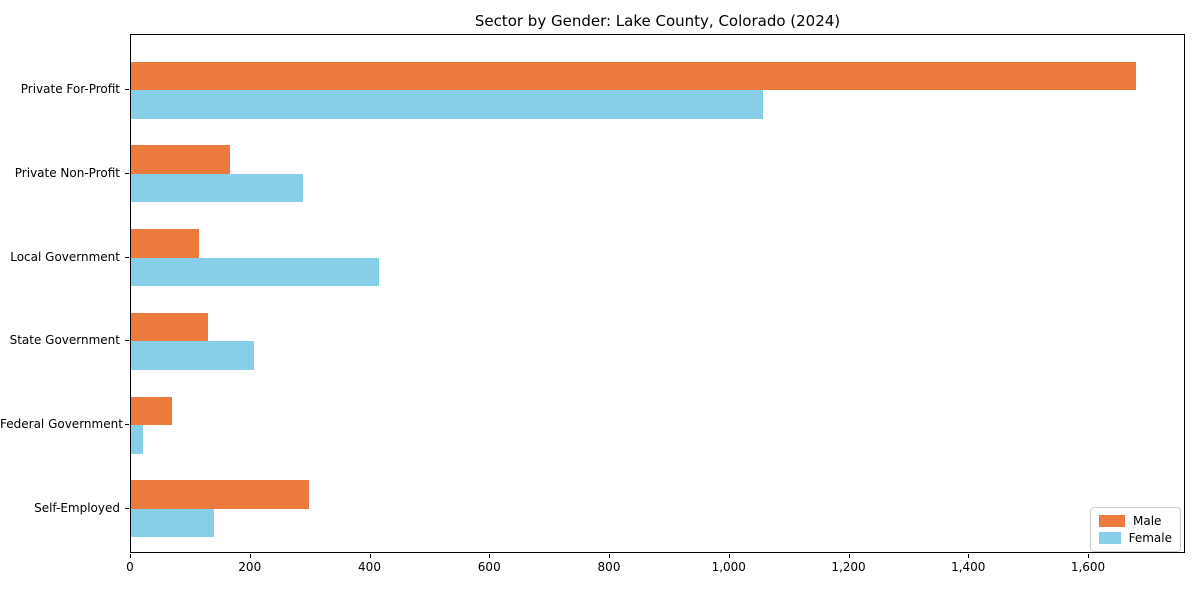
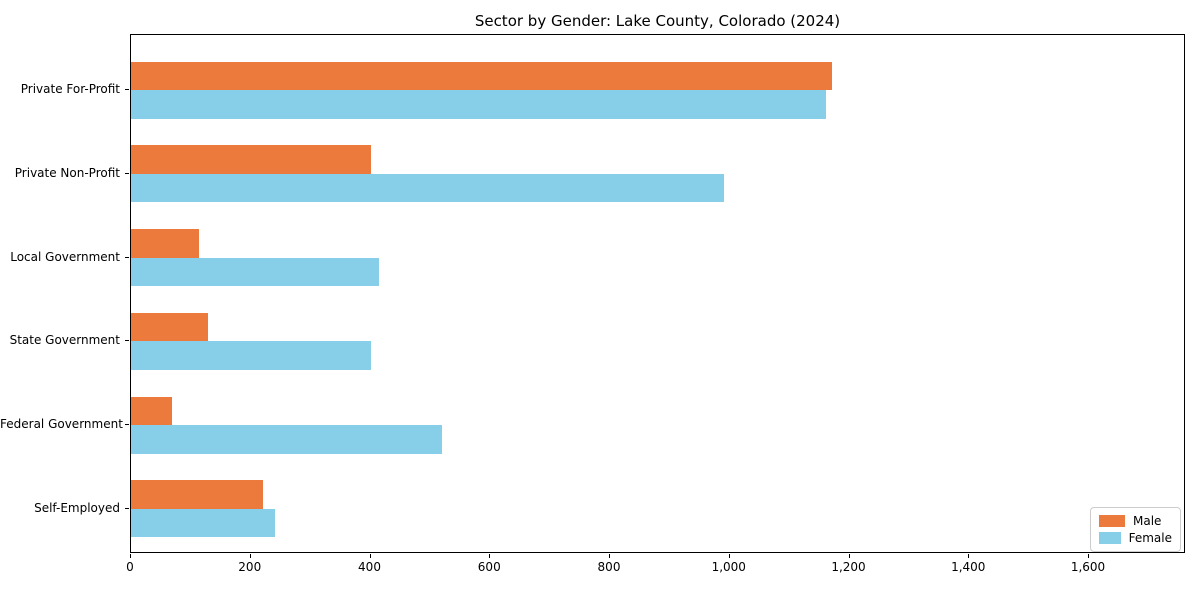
Male/Private For-Profit: 1680 -> 1170
Female/Private For-Profit: 1060 -> 1160
Male/Private Non-Profit: 170 -> 400
Female/Private Non-Profit: 290 -> 990
Female/State Government: 200 -> 400
Female/Federal Government: 20 -> 520
Male/Self-Employed: 300 -> 220
Female/Self-Employed: 140 -> 240
